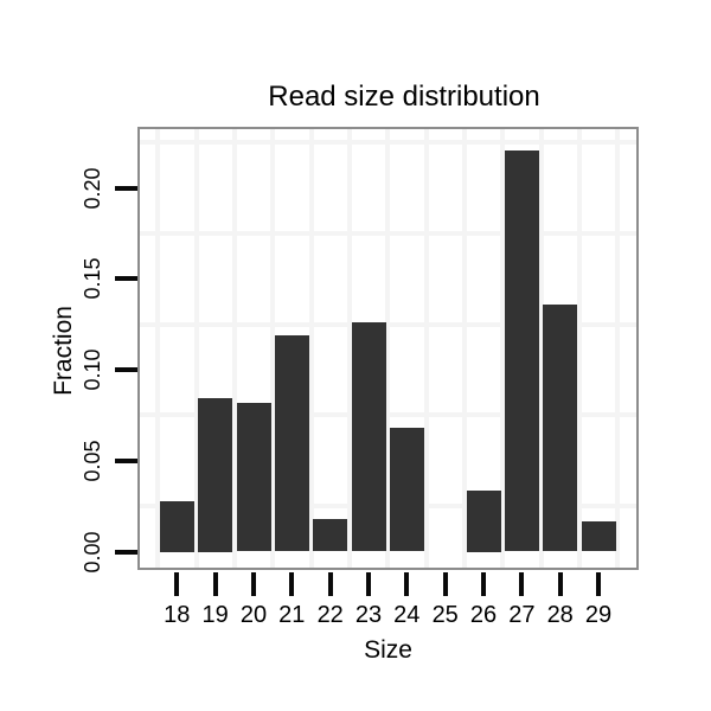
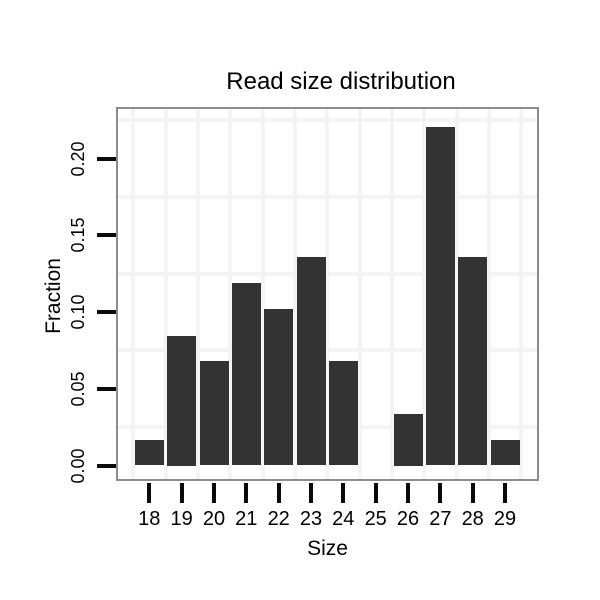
18: 0.028 -> 0.017
20: 0.082 -> 0.068
22: 0.018 -> 0.102
23: 0.126 -> 0.136
